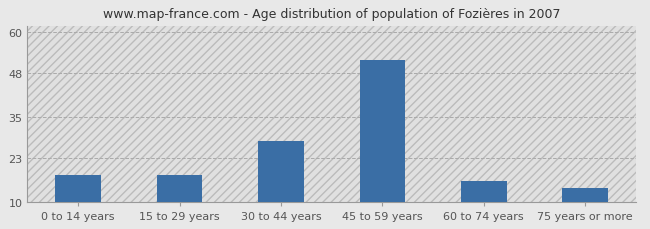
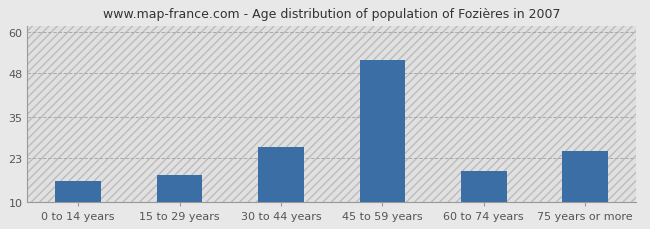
0 to 14 years: 18 -> 16
30 to 44 years: 28 -> 26
60 to 74 years: 16 -> 19
75 years or more: 14 -> 25
